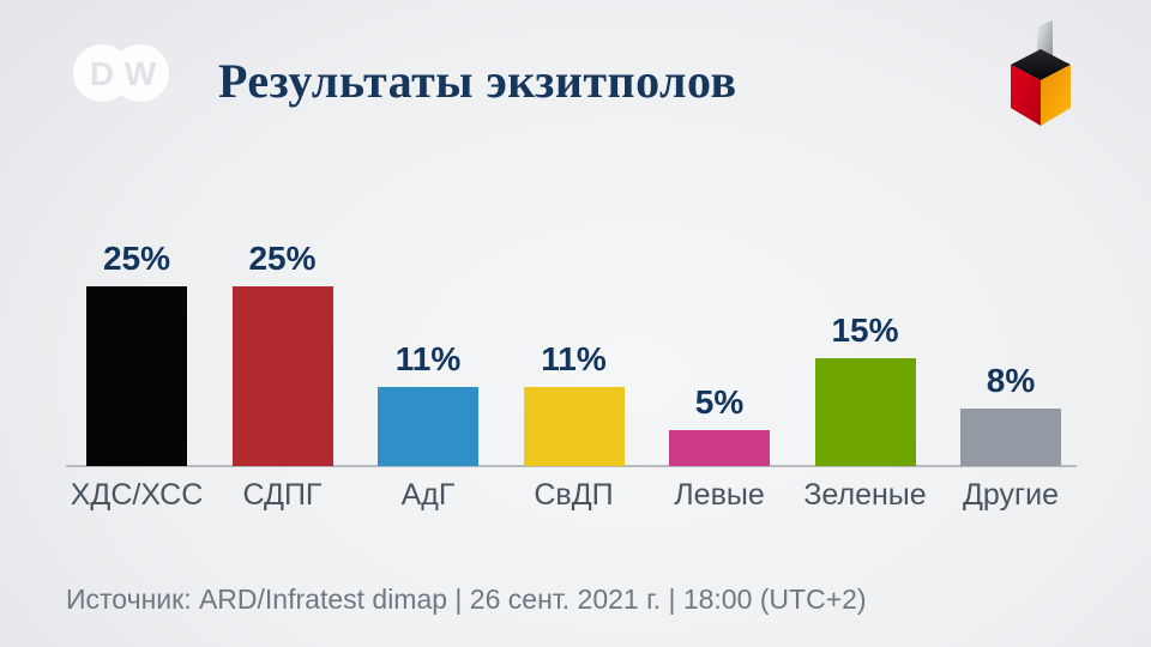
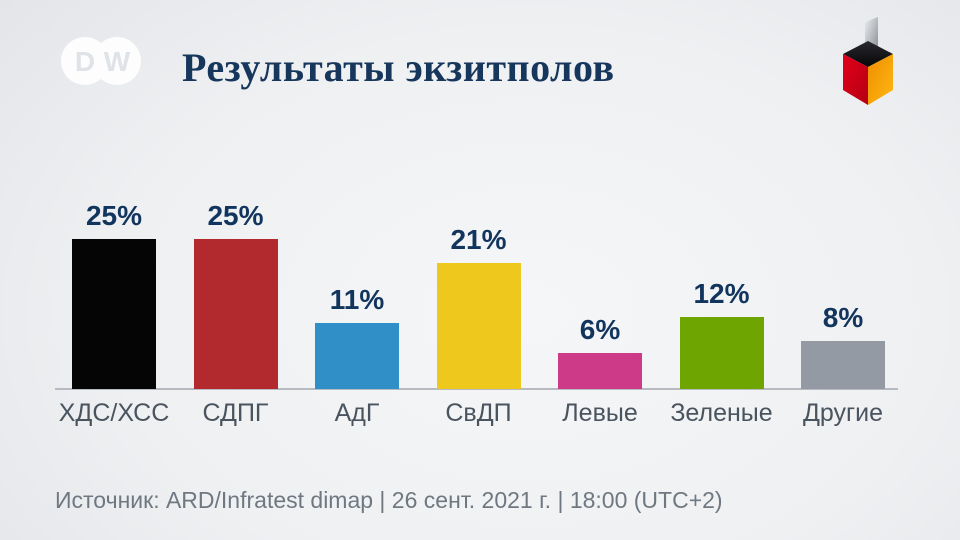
СвДП: 11% -> 21%
Левые: 5% -> 6%
Зеленые: 15% -> 12%
